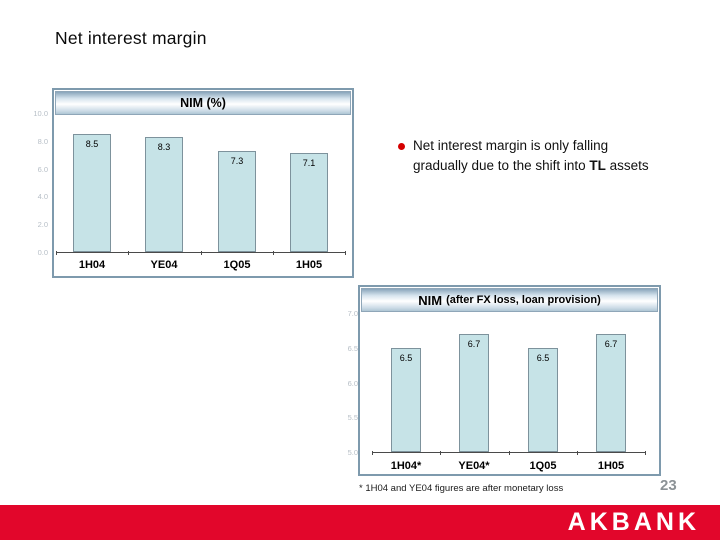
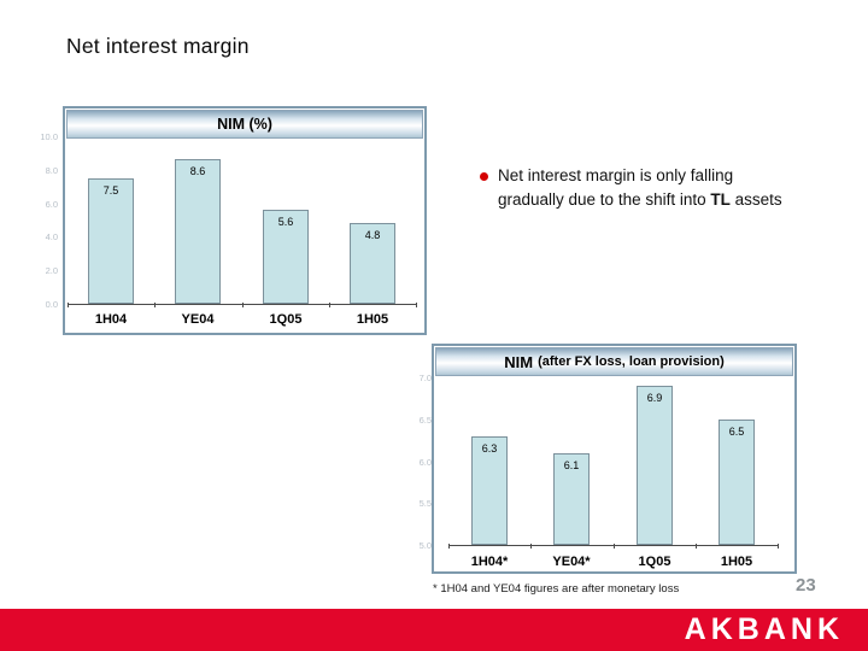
NIM (%)/1H04: 8.5 -> 7.5
NIM (%)/YE04: 8.3 -> 8.6
NIM (%)/1Q05: 7.3 -> 5.6
NIM (%)/1H05: 7.1 -> 4.8
NIM (after FX loss, loan provision)/1H04*: 6.5 -> 6.3
NIM (after FX loss, loan provision)/YE04*: 6.7 -> 6.1
NIM (after FX loss, loan provision)/1Q05: 6.5 -> 6.9
NIM (after FX loss, loan provision)/1H05: 6.7 -> 6.5
